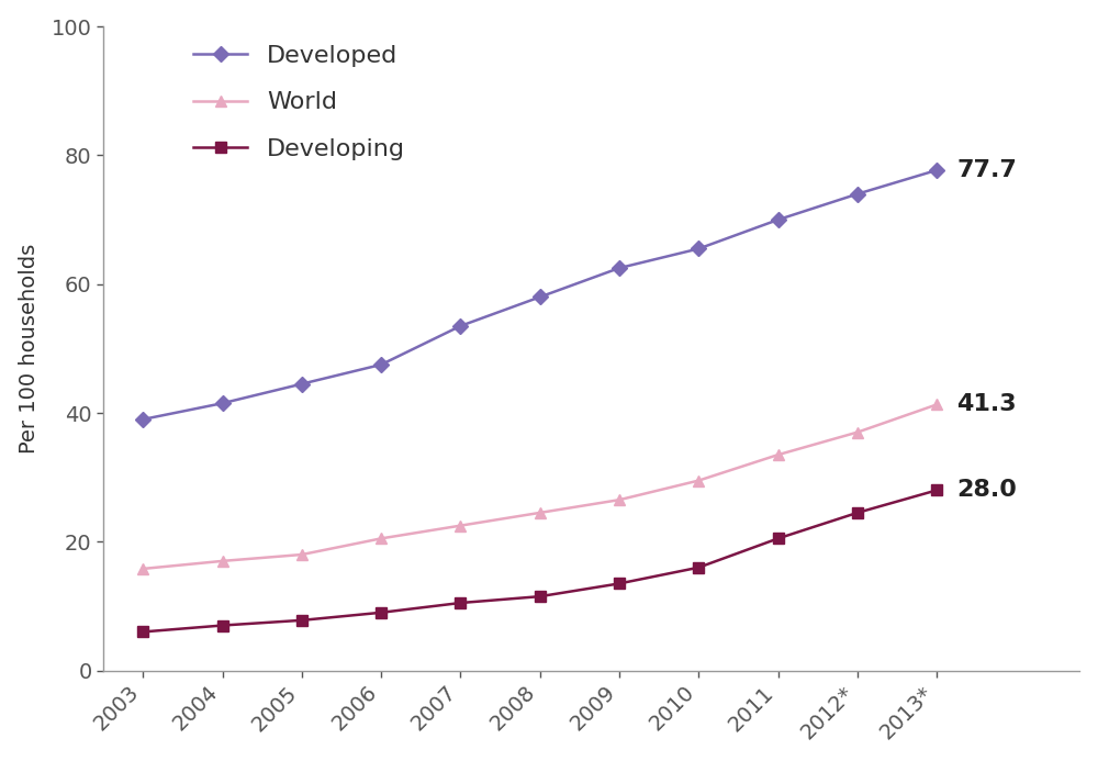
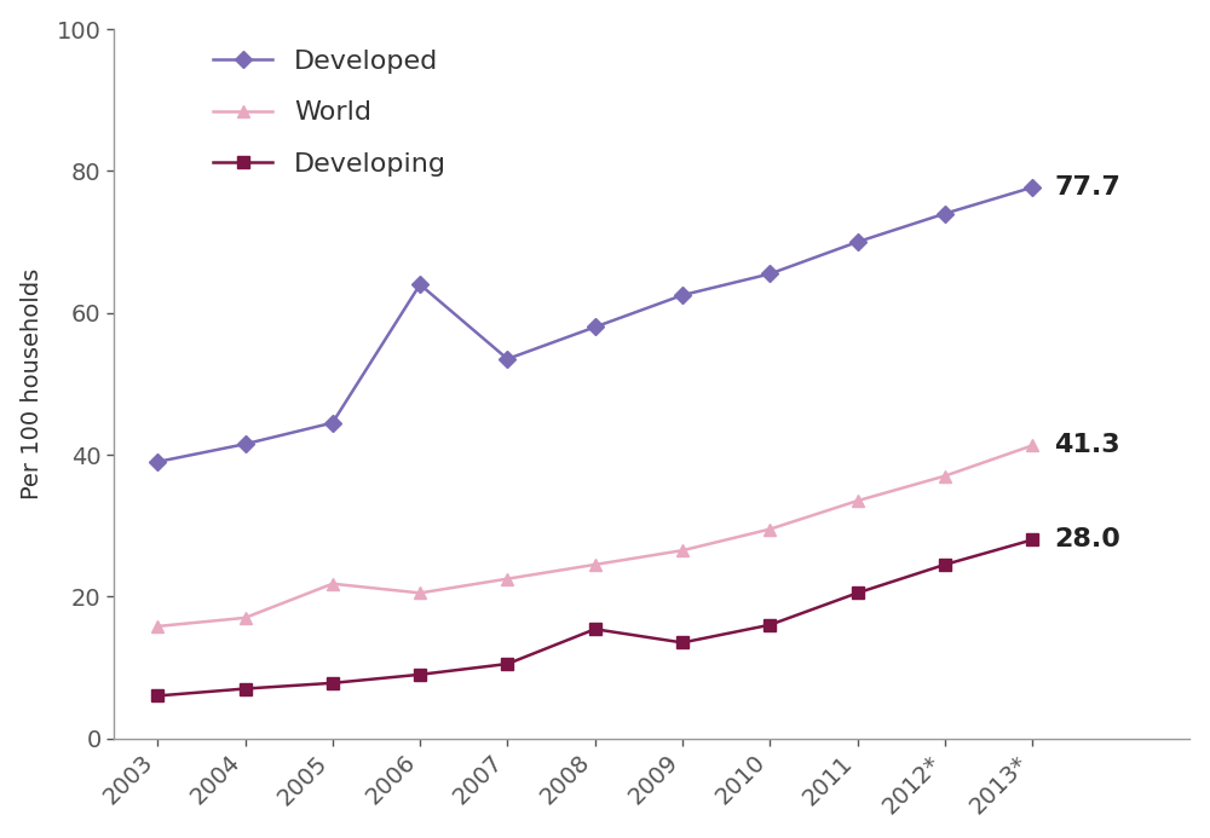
World/2005: 18.0 -> 21.8
Developed/2006: 47.5 -> 64.0
Developing/2008: 11.5 -> 15.4
